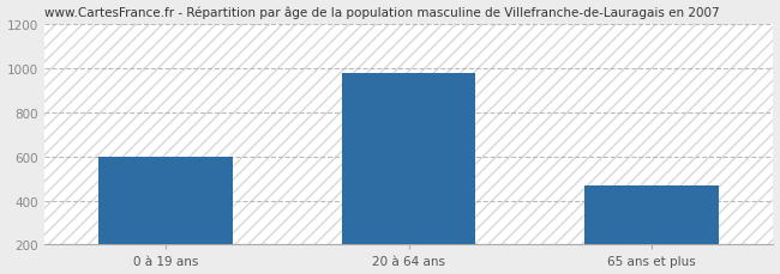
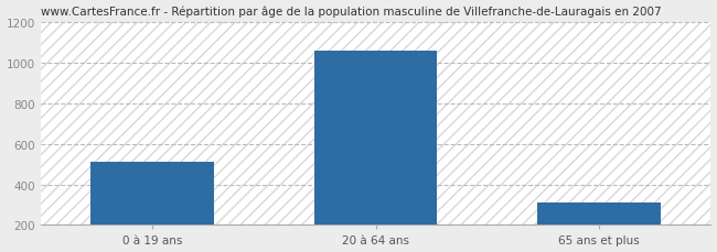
0 à 19 ans: 600 -> 510
20 à 64 ans: 980 -> 1060
65 ans et plus: 470 -> 310
